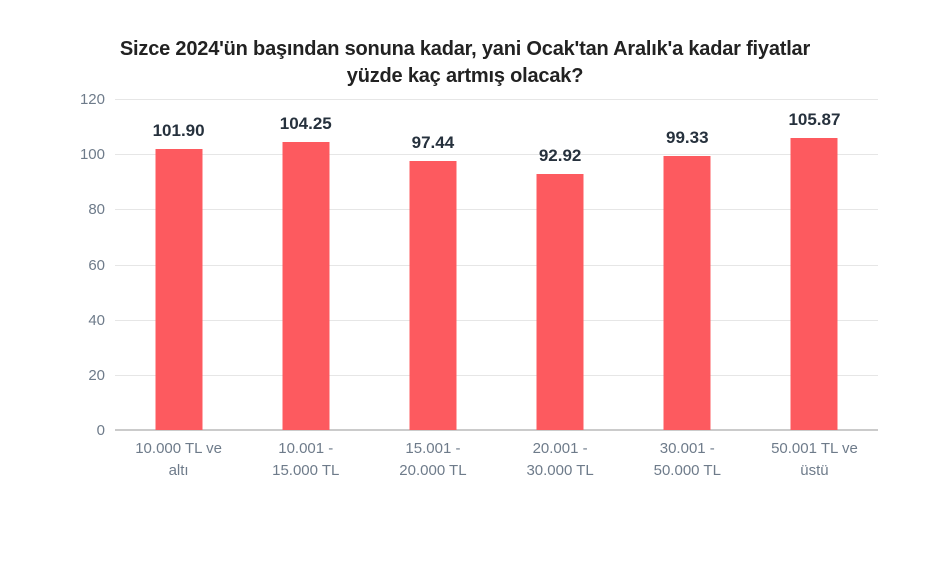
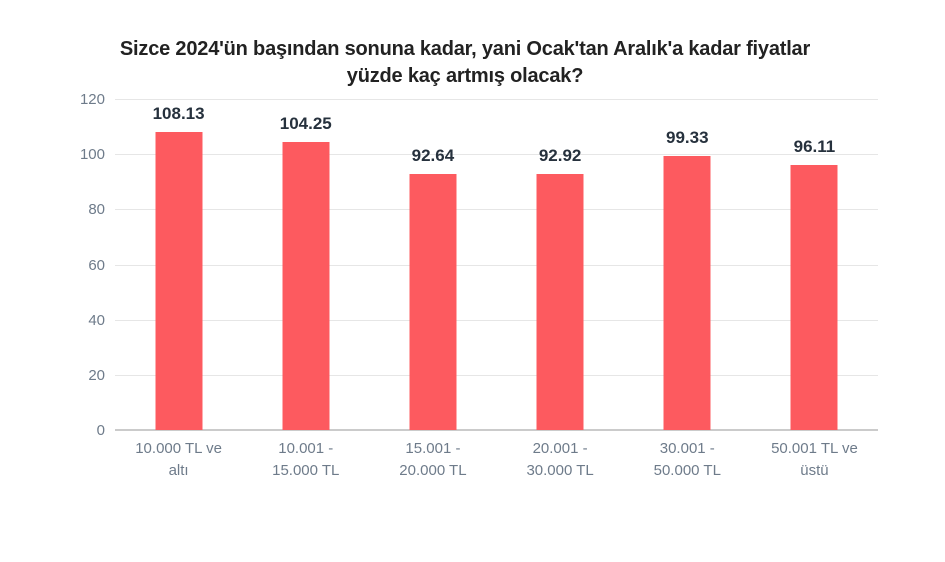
10.000 TL ve altı: 101.90 -> 108.13
15.001 - 20.000 TL: 97.44 -> 92.64
50.001 TL ve üstü: 105.87 -> 96.11
